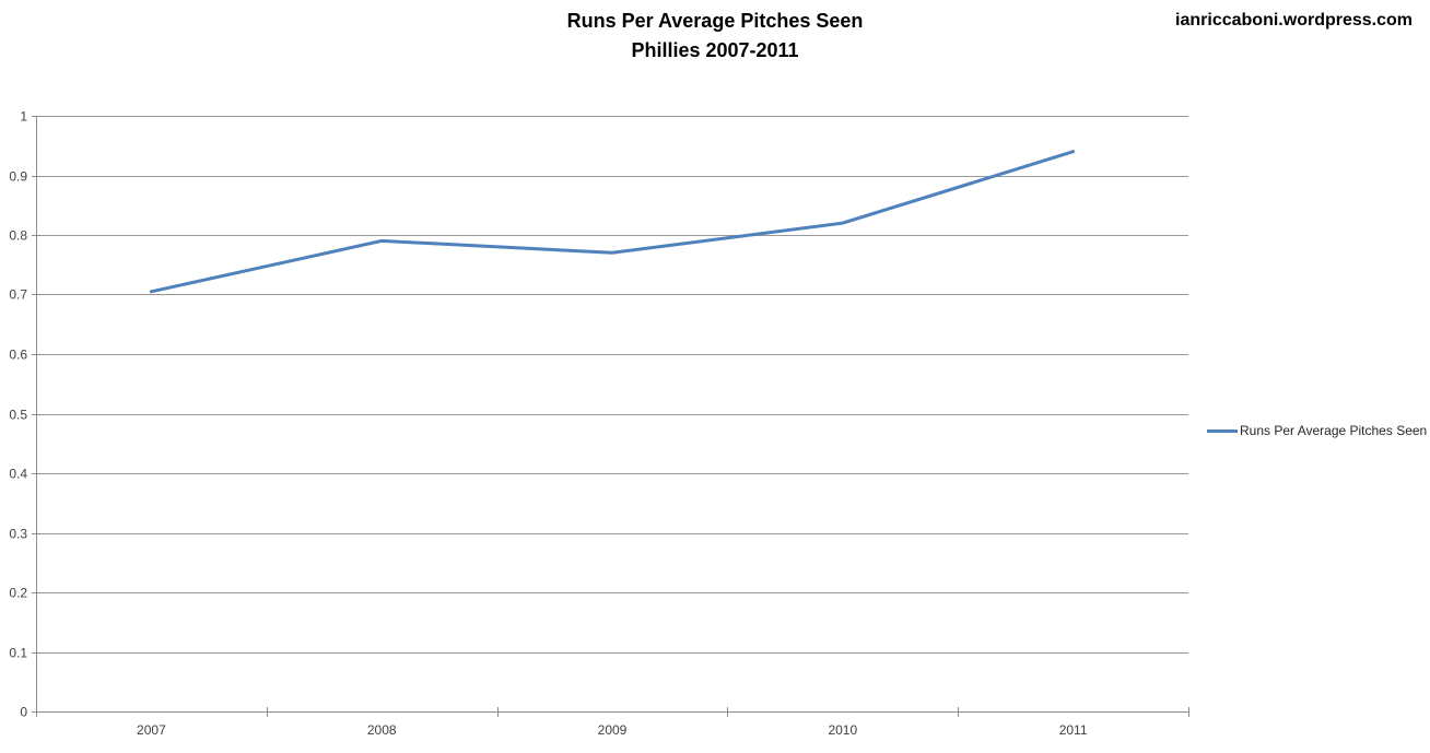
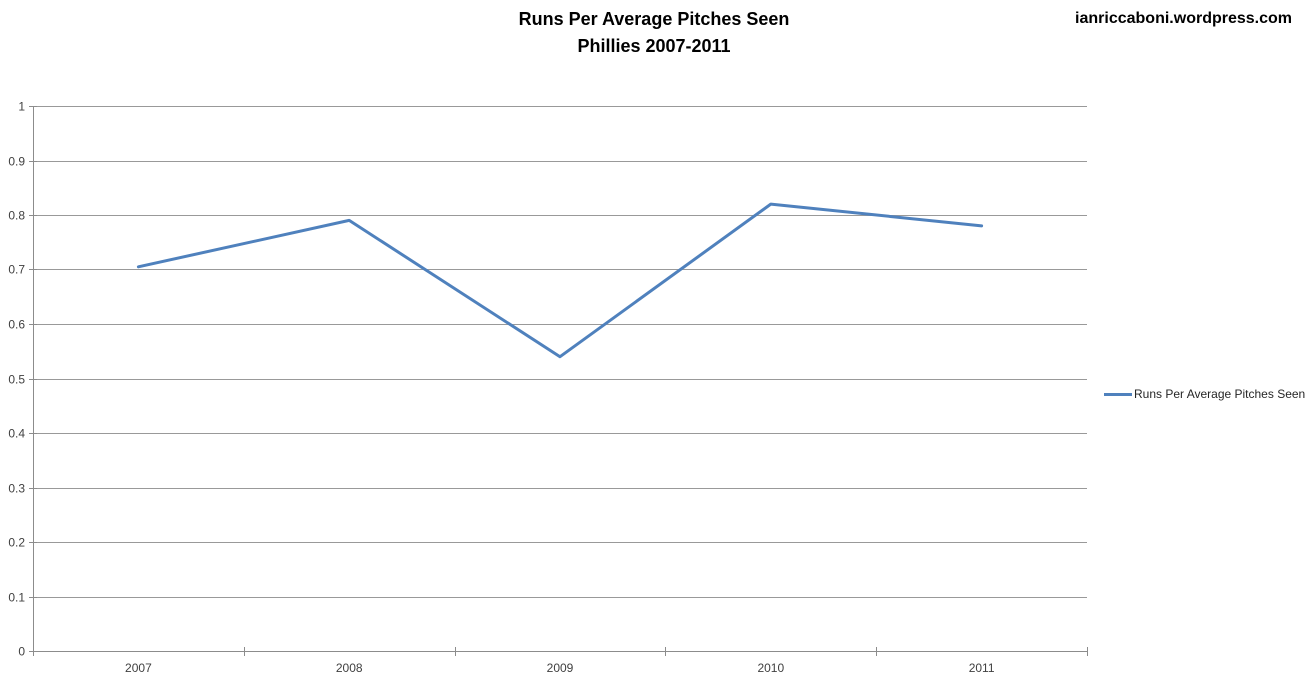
2009: 0.77 -> 0.54
2011: 0.94 -> 0.78
